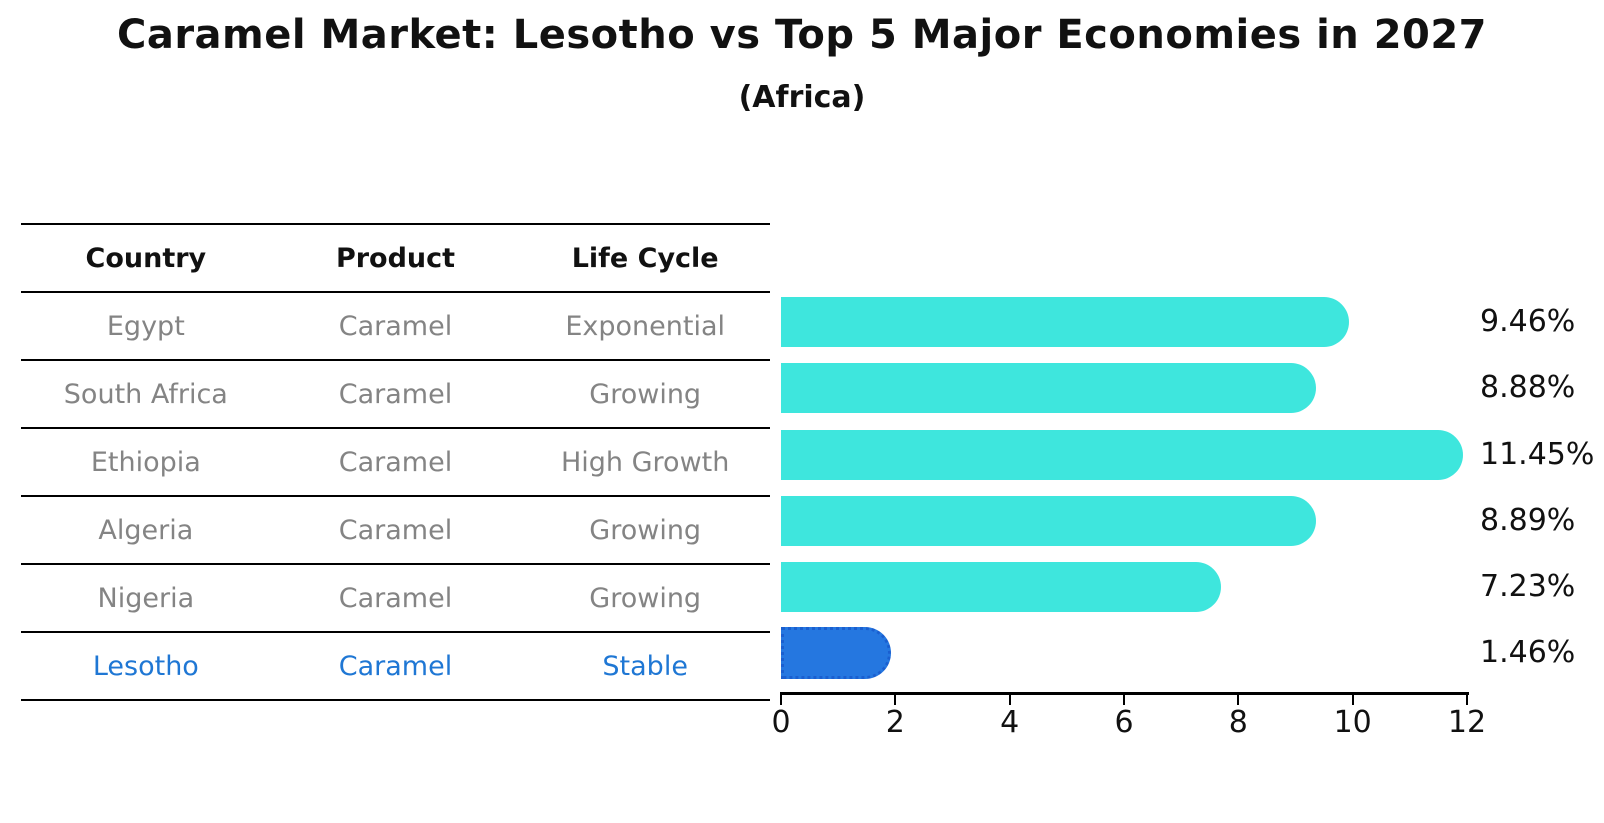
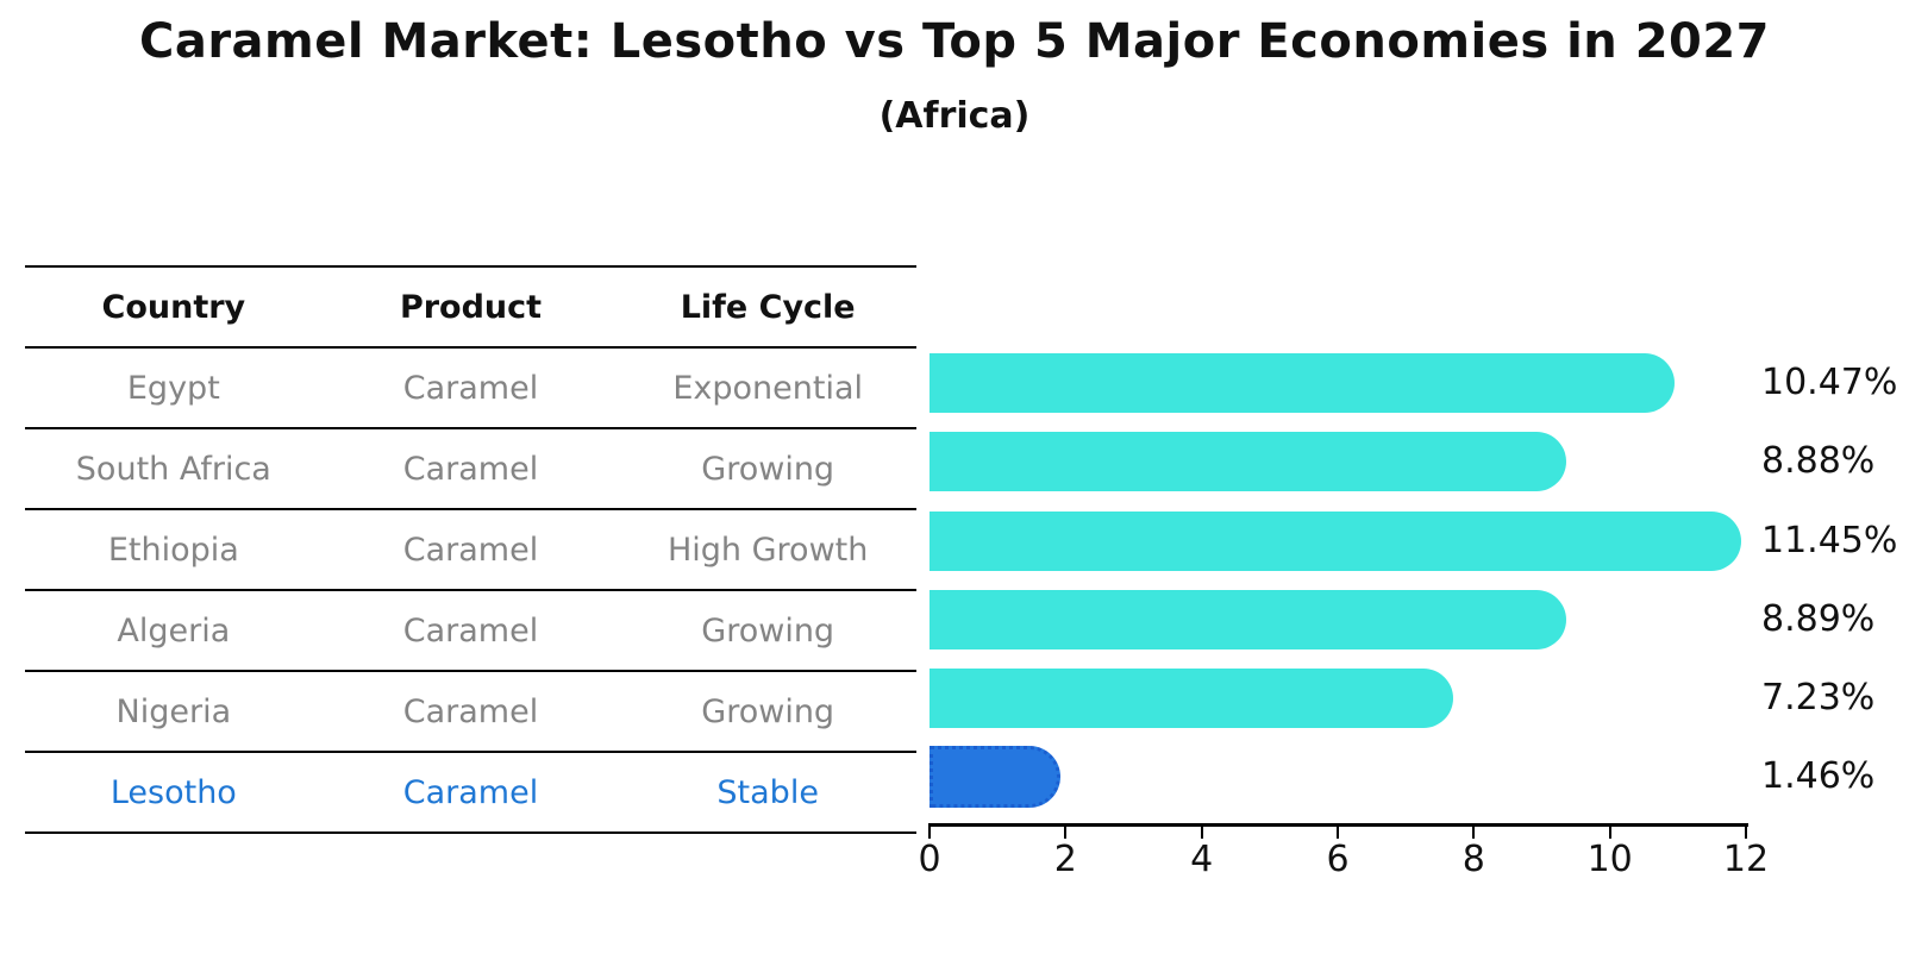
Egypt: 9.46% -> 10.47%
